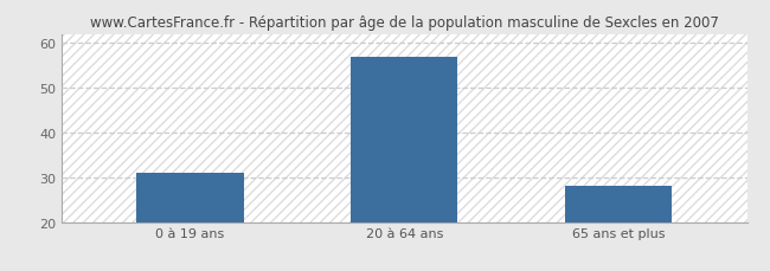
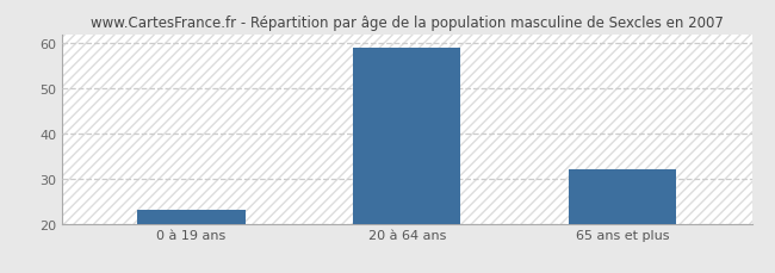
0 à 19 ans: 31 -> 23
20 à 64 ans: 57 -> 59
65 ans et plus: 28 -> 32
